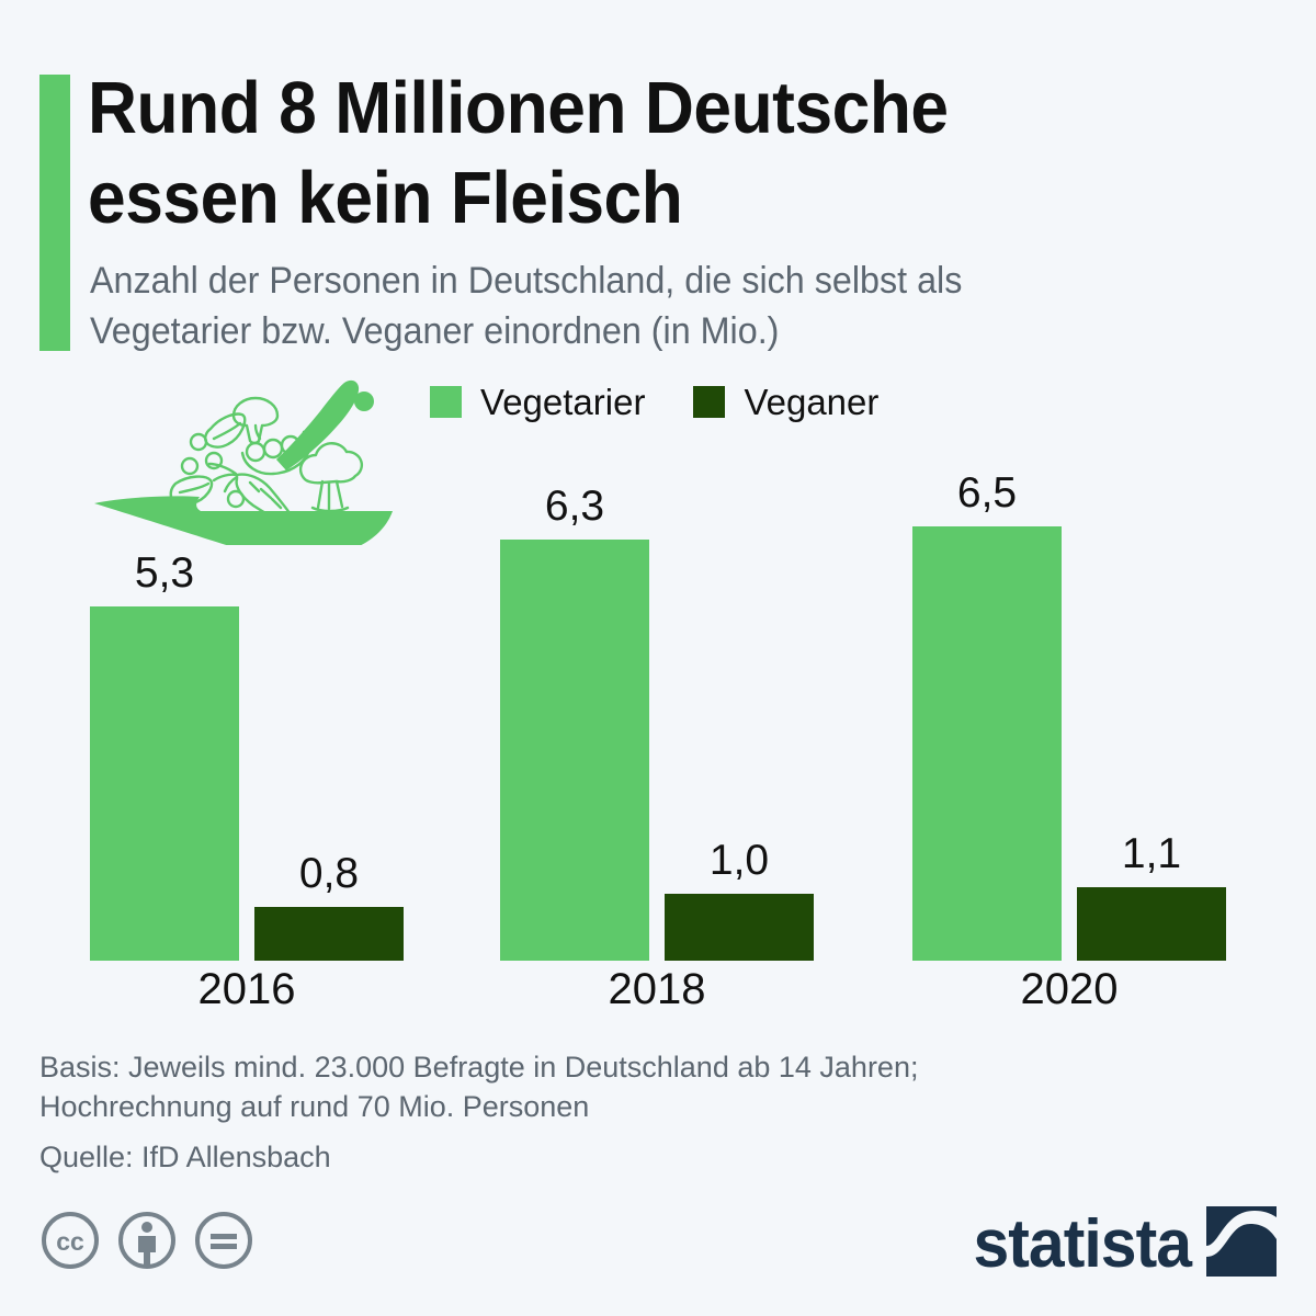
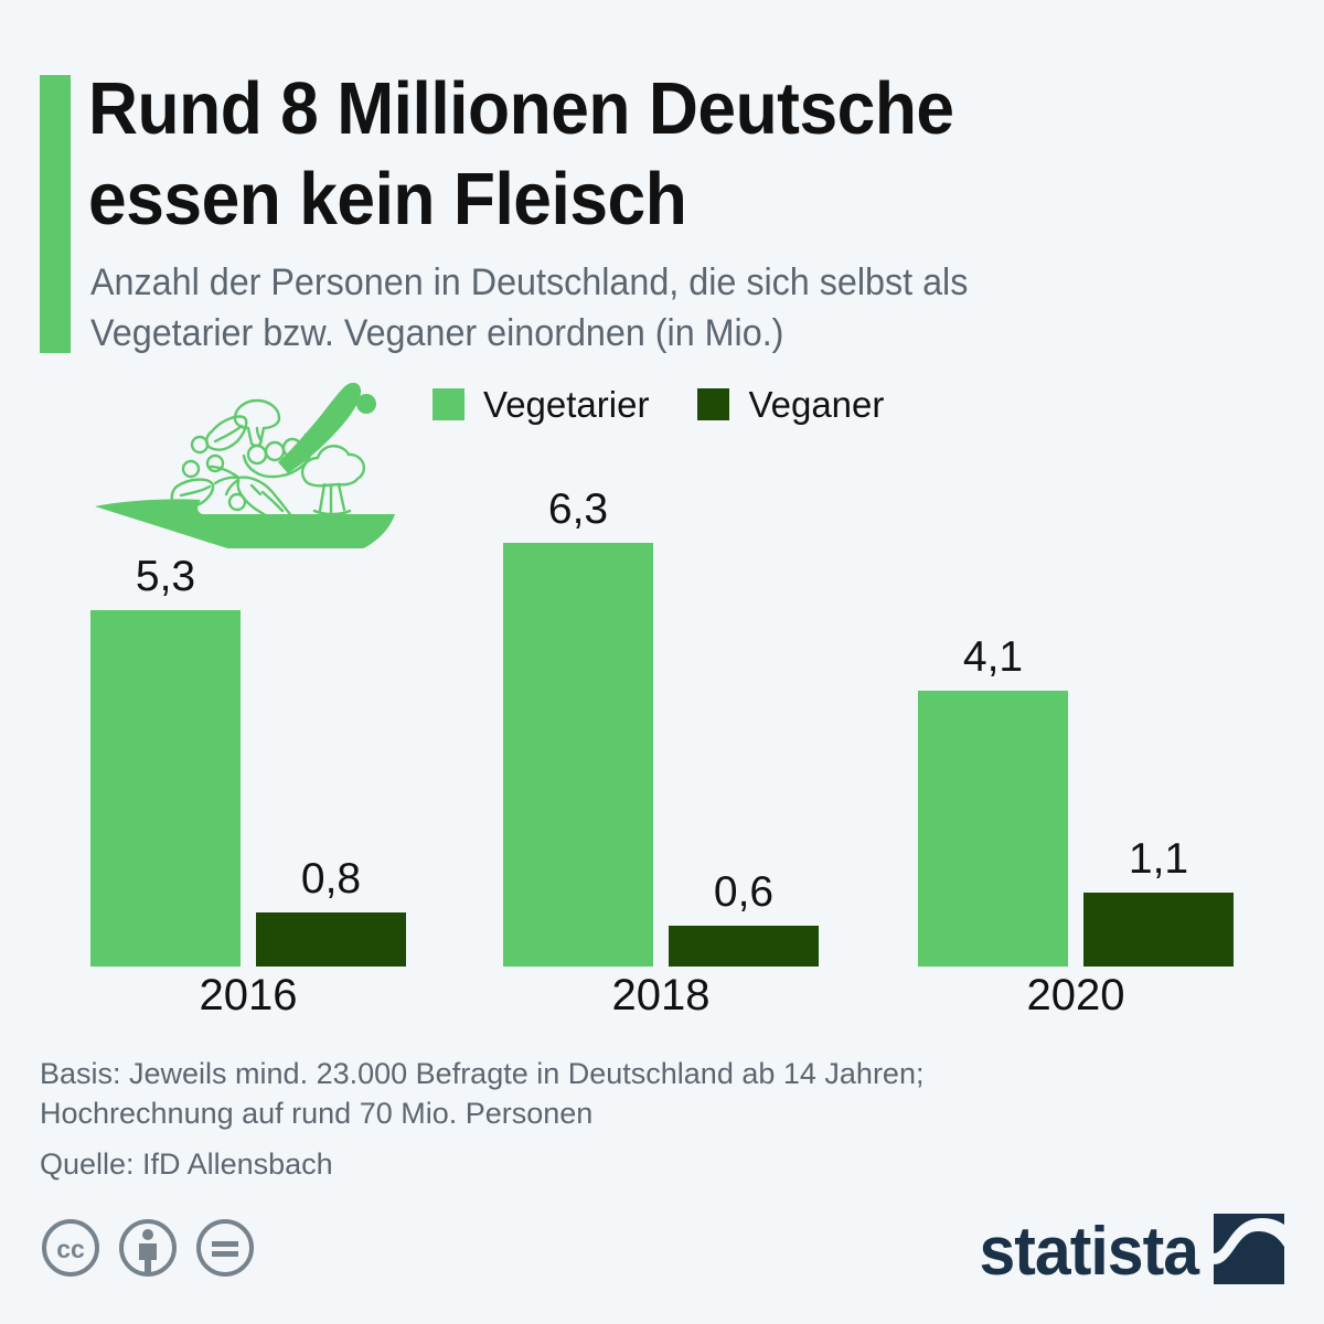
Veganer/2018: 1,0 -> 0,6
Vegetarier/2020: 6,5 -> 4,1
